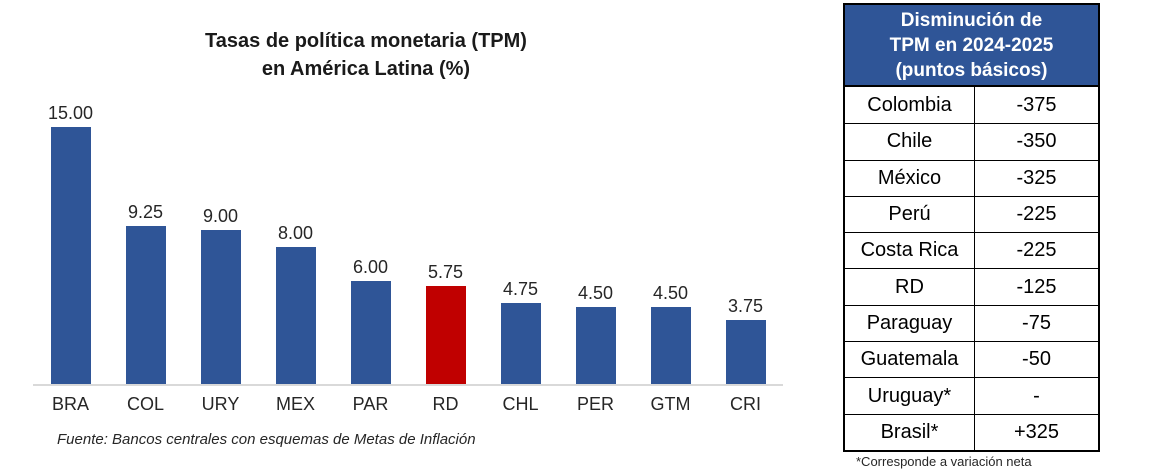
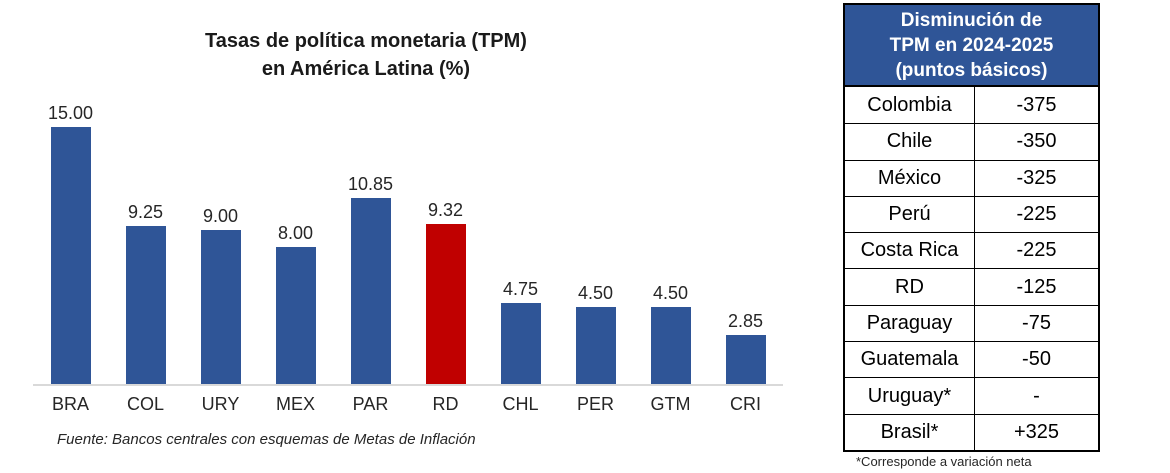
PAR: 6.00 -> 10.85
RD: 5.75 -> 9.32
CRI: 3.75 -> 2.85
